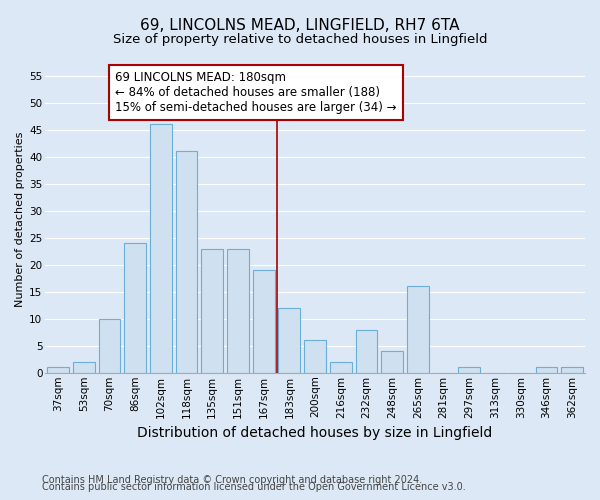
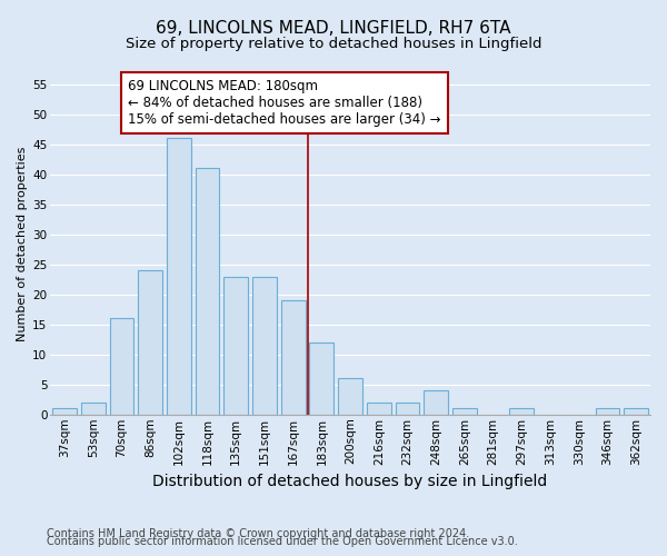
70sqm: 10 -> 16
232sqm: 8 -> 2
265sqm: 16 -> 1
